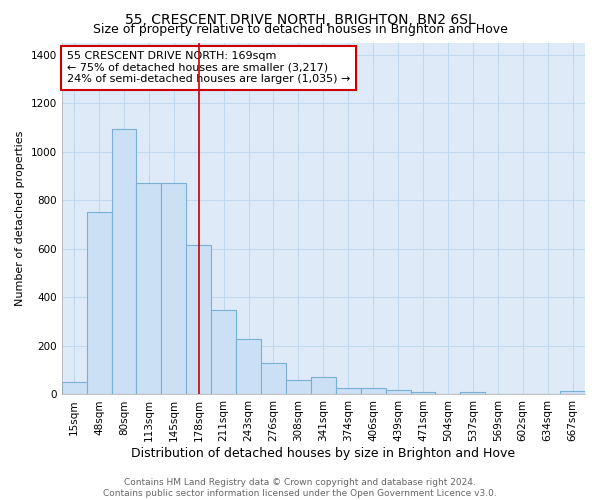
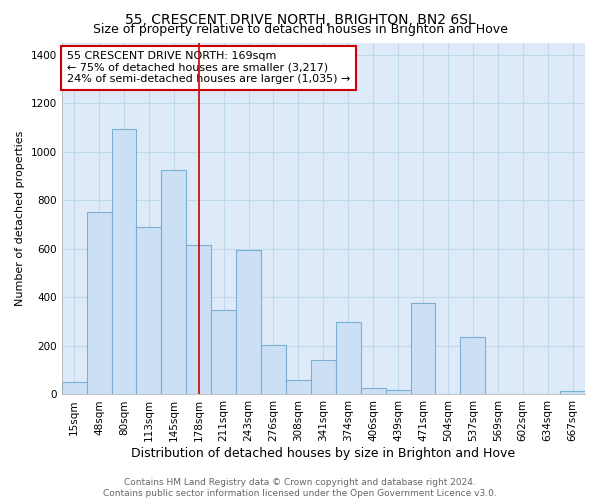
113sqm: 870 -> 690
145sqm: 870 -> 925
243sqm: 228 -> 595
276sqm: 130 -> 205
341sqm: 70 -> 140
374sqm: 28 -> 300
471sqm: 12 -> 375
537sqm: 10 -> 235
